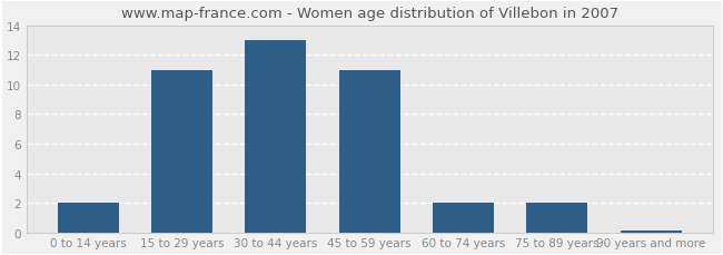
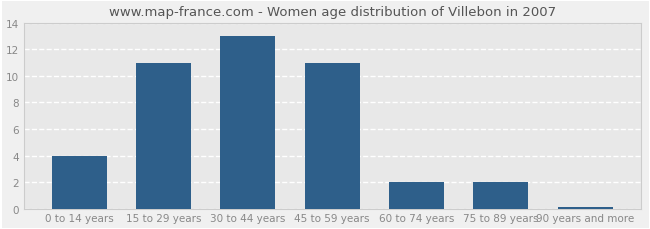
0 to 14 years: 2.0 -> 4.0
